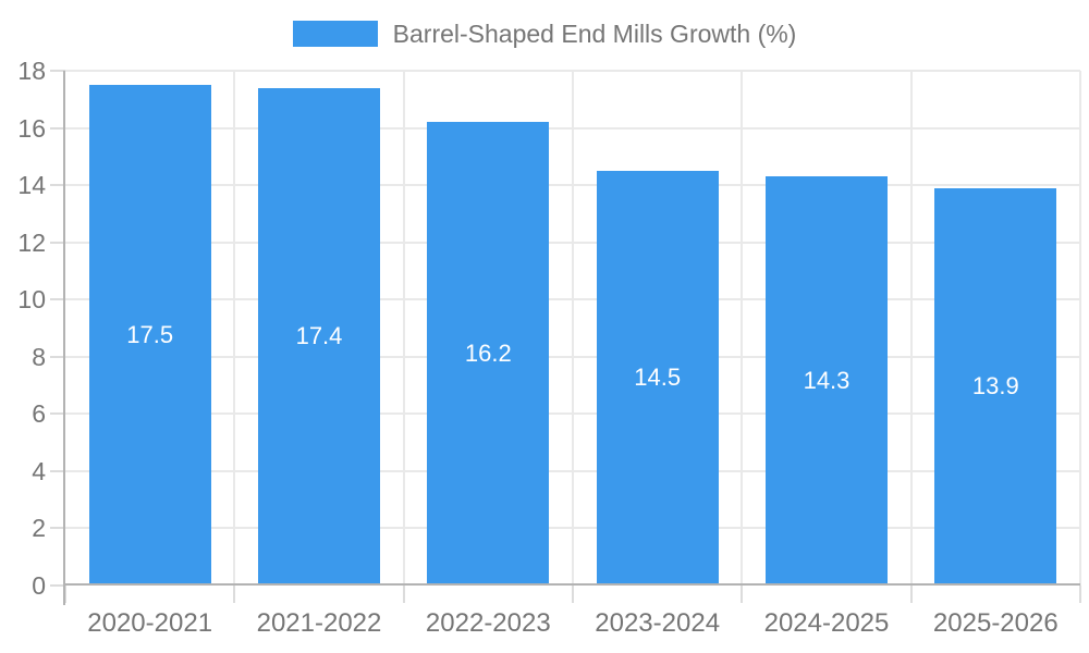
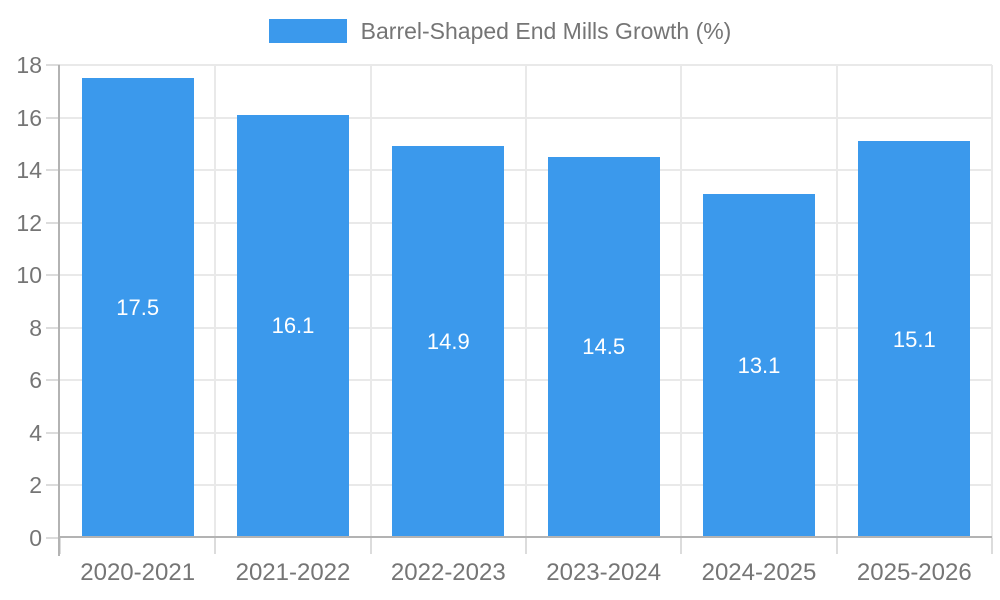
2021-2022: 17.4 -> 16.1
2022-2023: 16.2 -> 14.9
2024-2025: 14.3 -> 13.1
2025-2026: 13.9 -> 15.1
